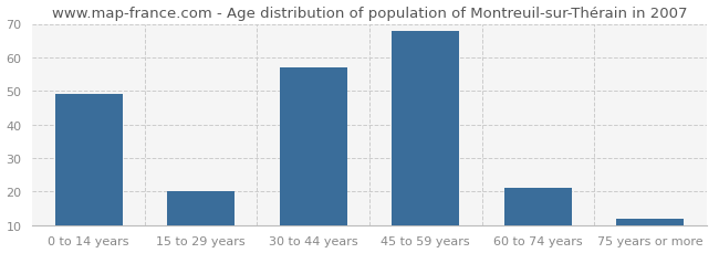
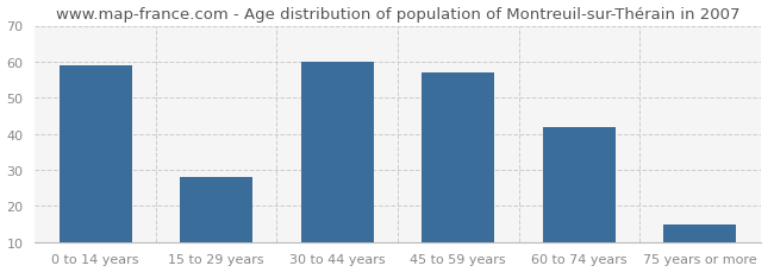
0 to 14 years: 49 -> 59
15 to 29 years: 20 -> 28
30 to 44 years: 57 -> 60
45 to 59 years: 68 -> 57
60 to 74 years: 21 -> 42
75 years or more: 12 -> 15
